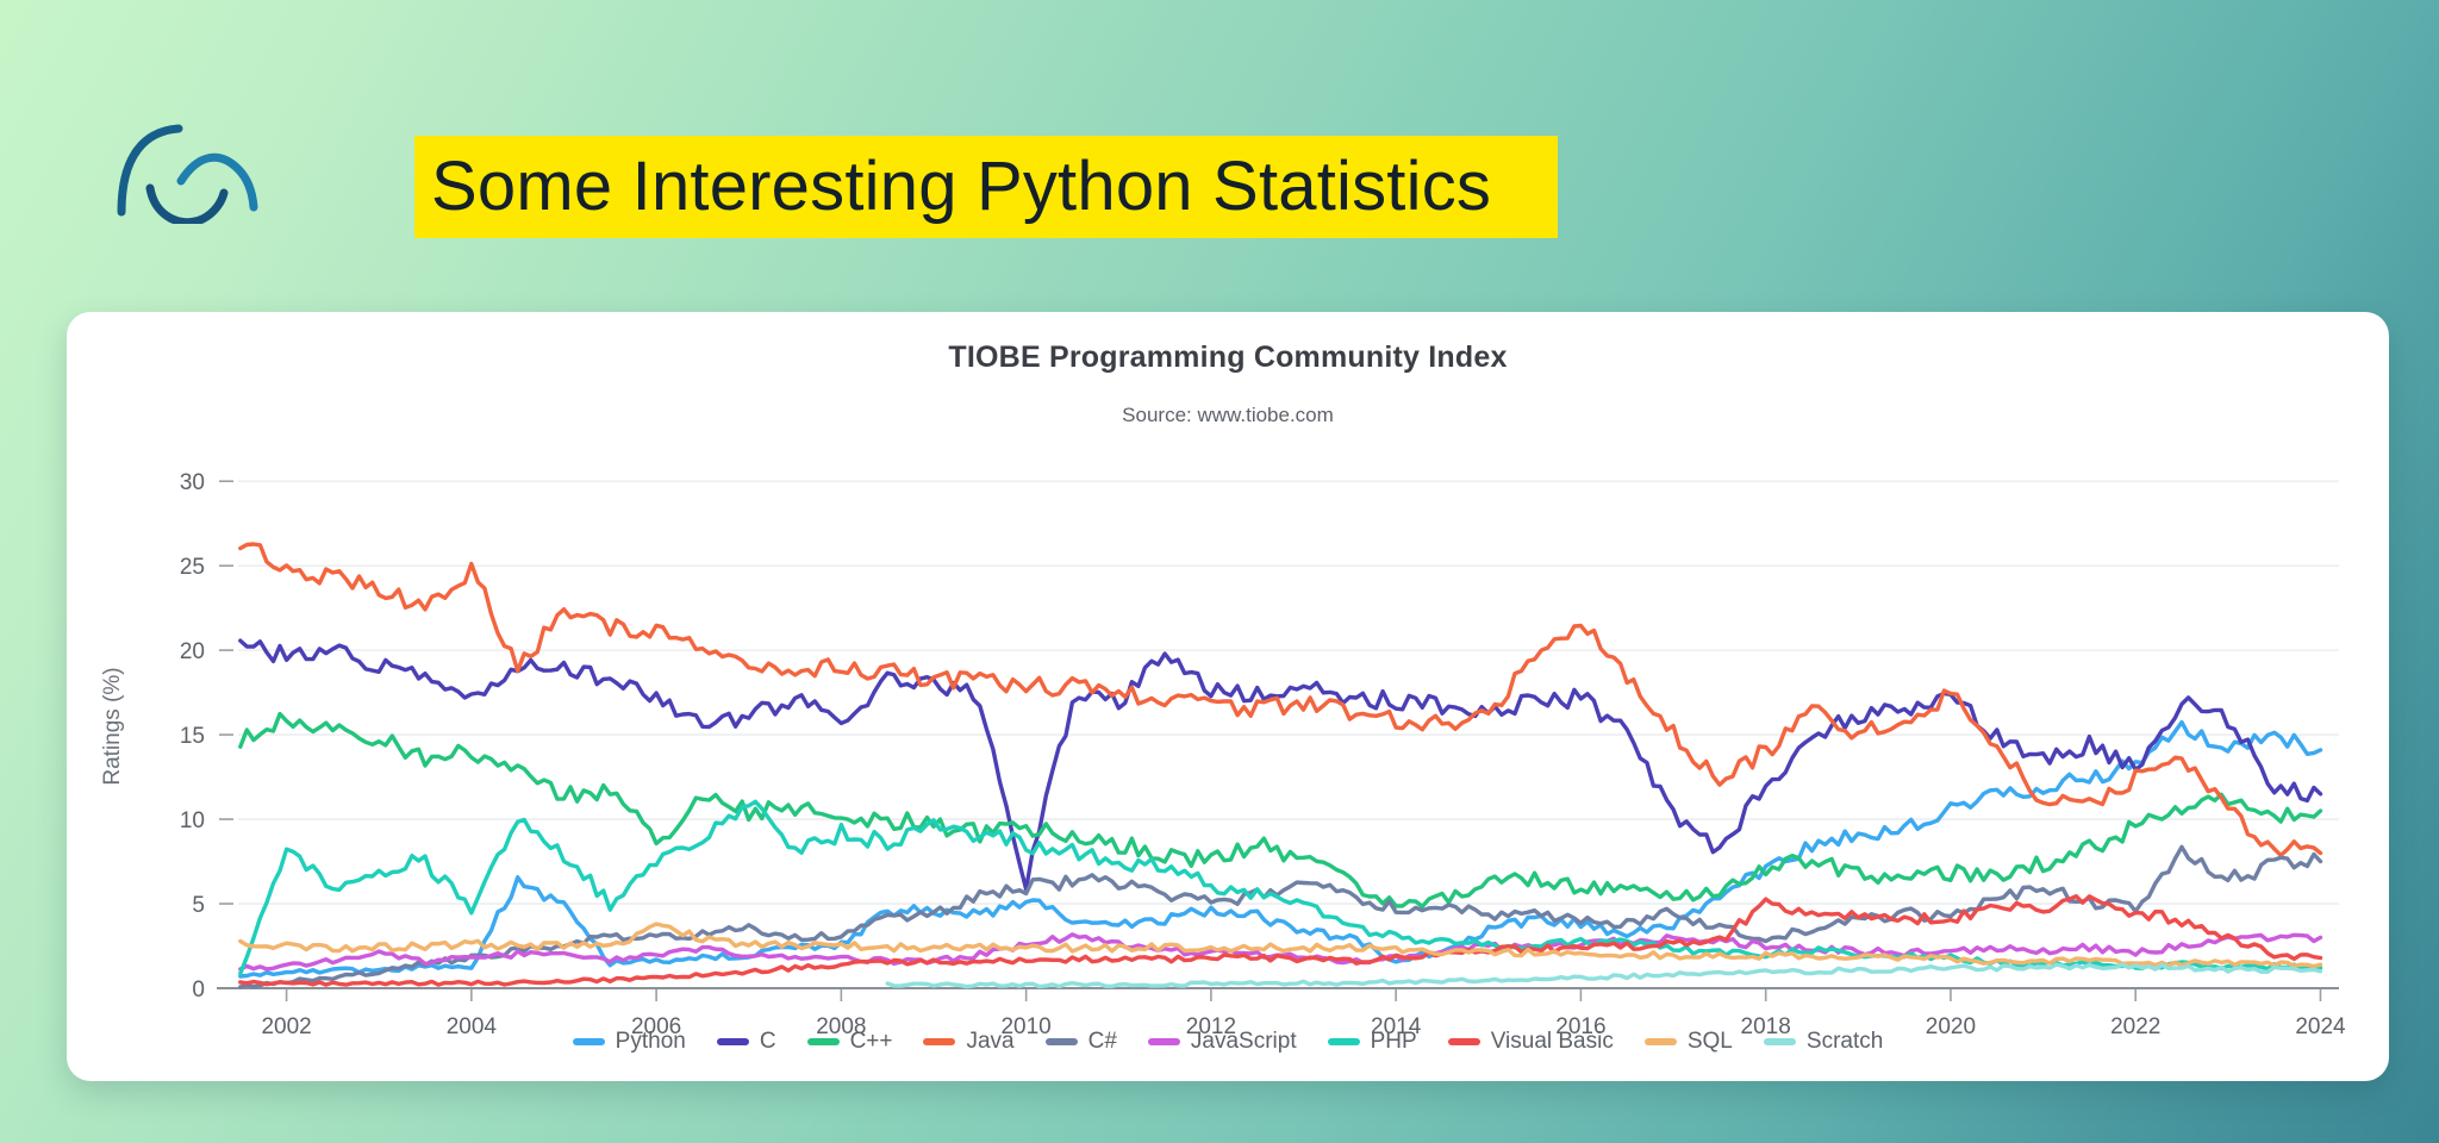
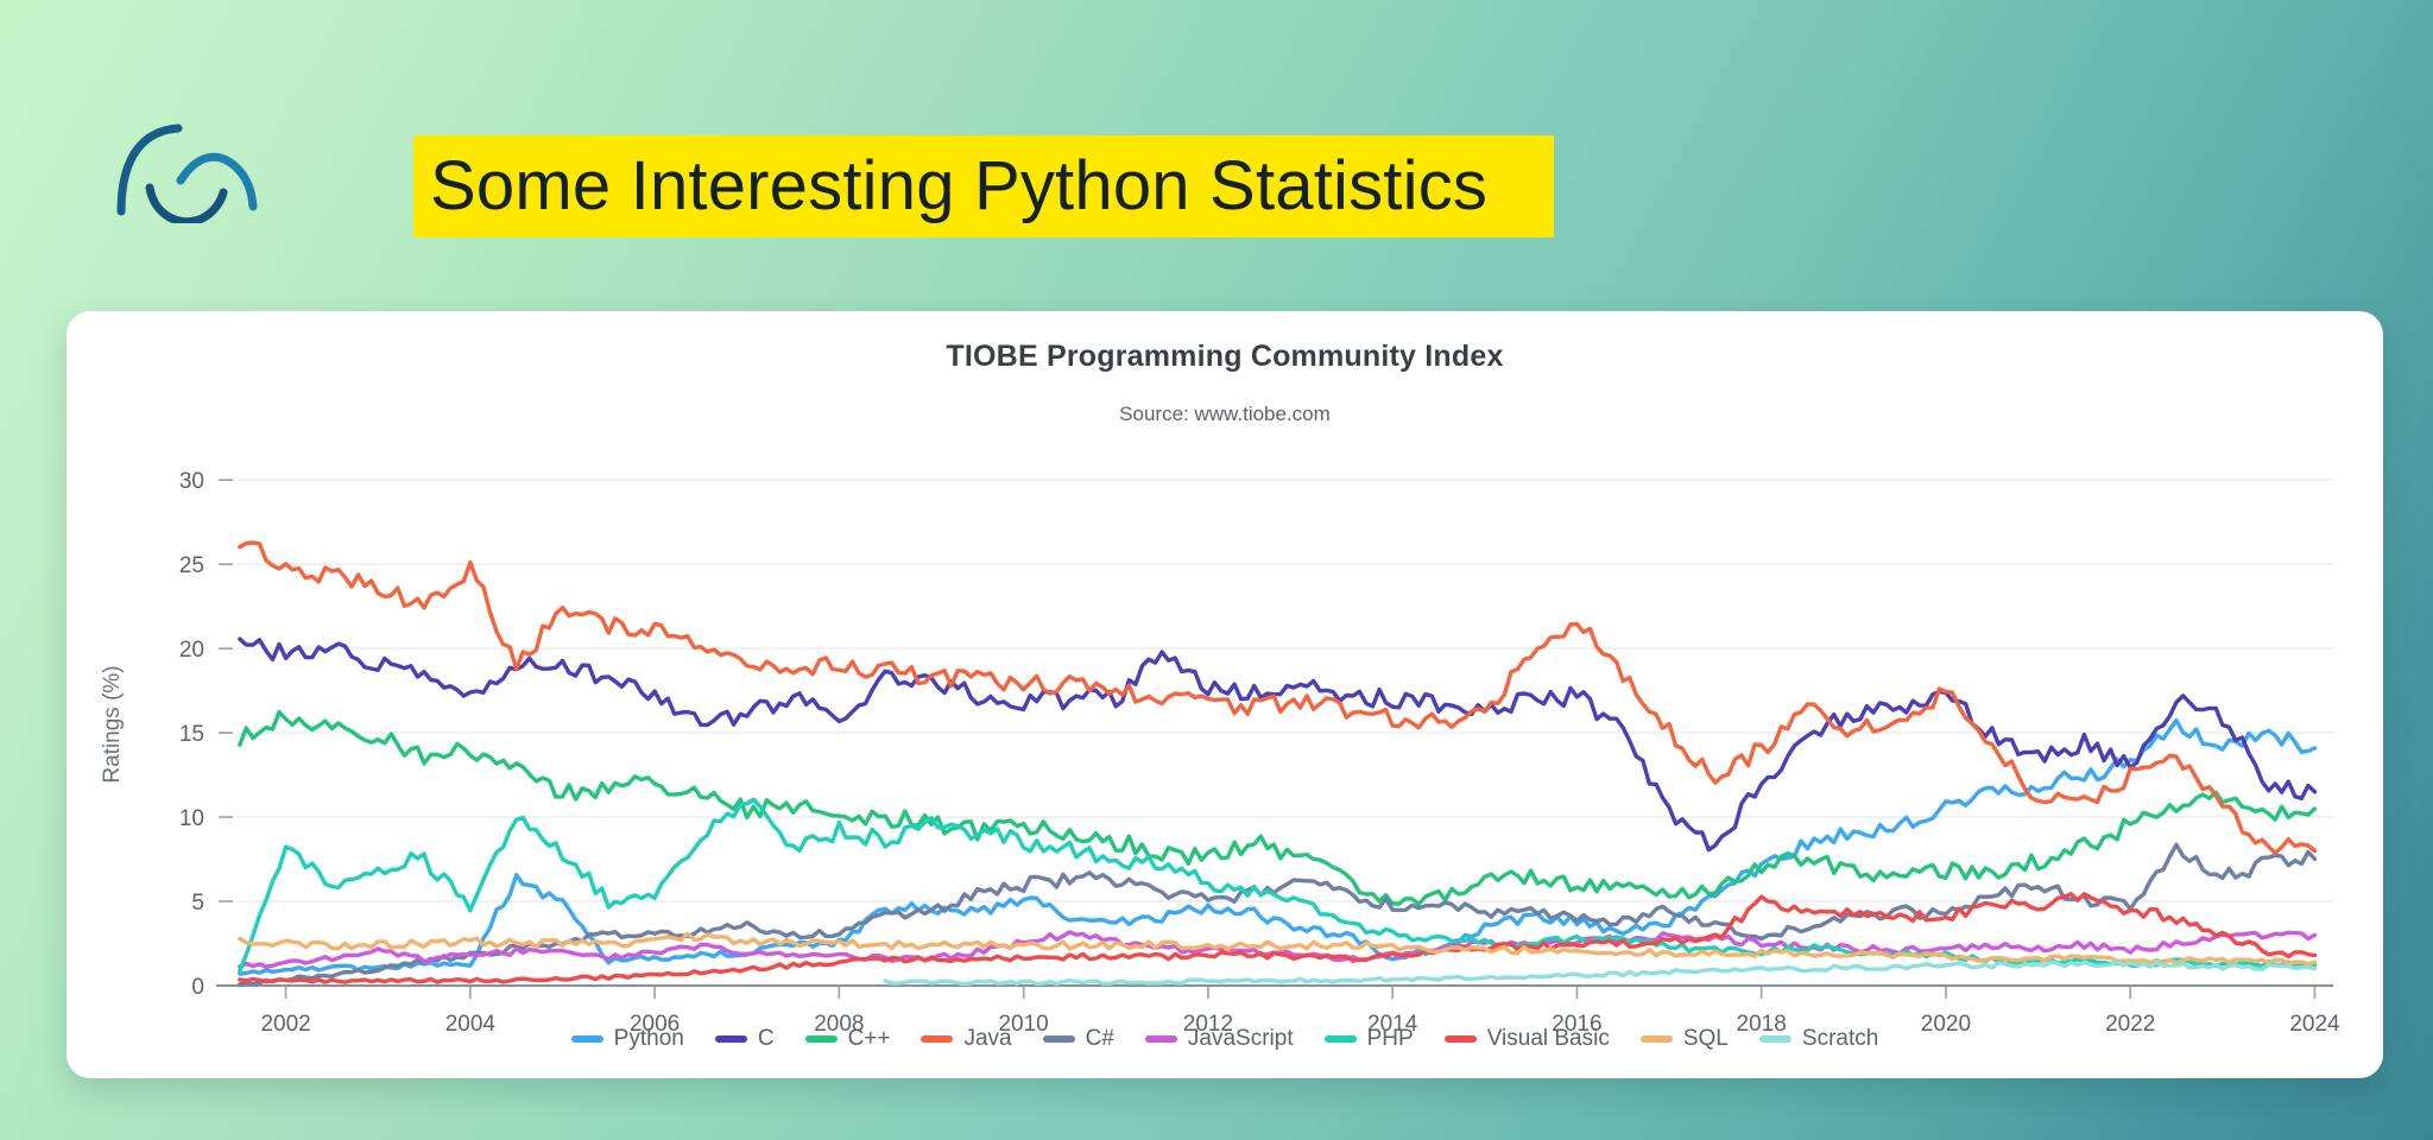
C++/2006: 8.6 -> 12.0
PHP/2006: 7.7 -> 5.5
SQL/2006: 3.6 -> 2.6
C/2010: 6.2 -> 16.8
